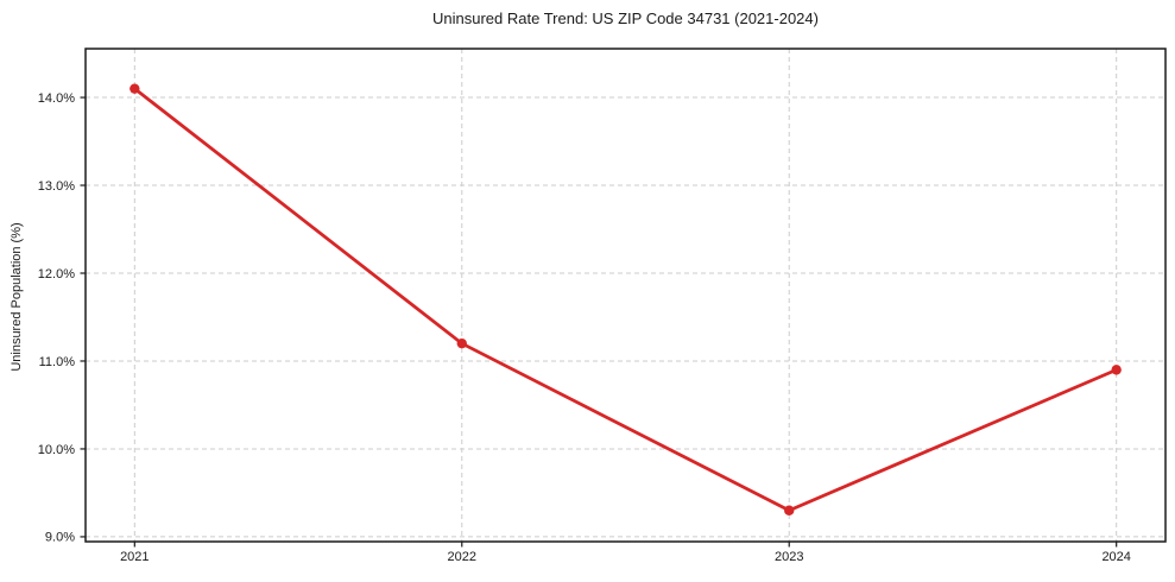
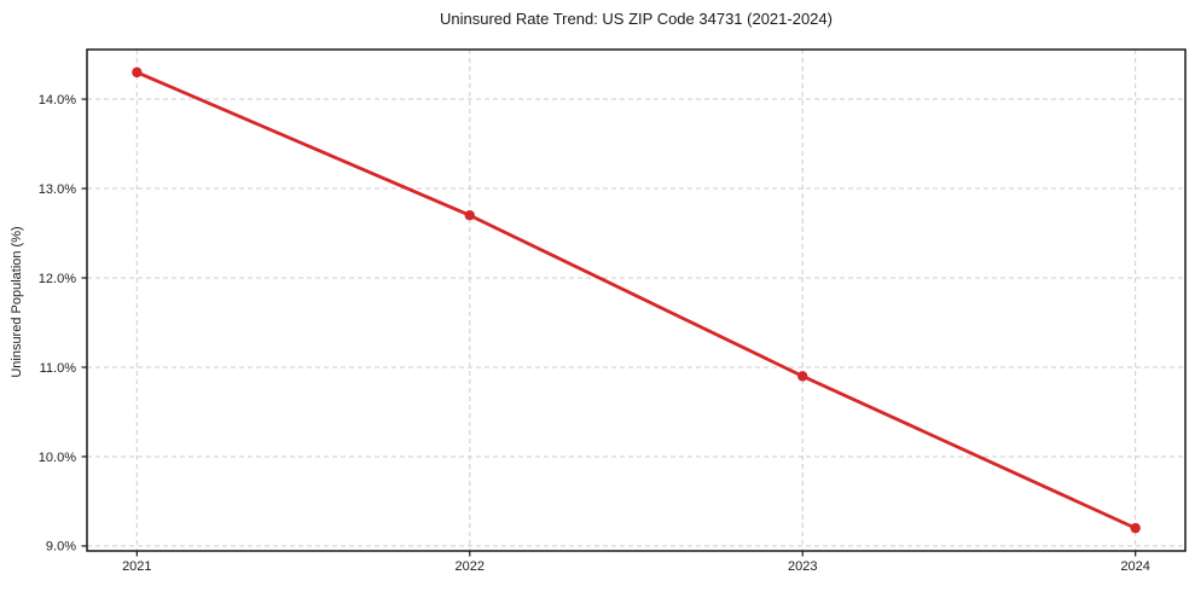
2021: 14.1% -> 14.3%
2022: 11.2% -> 12.7%
2023: 9.3% -> 10.9%
2024: 10.9% -> 9.2%
